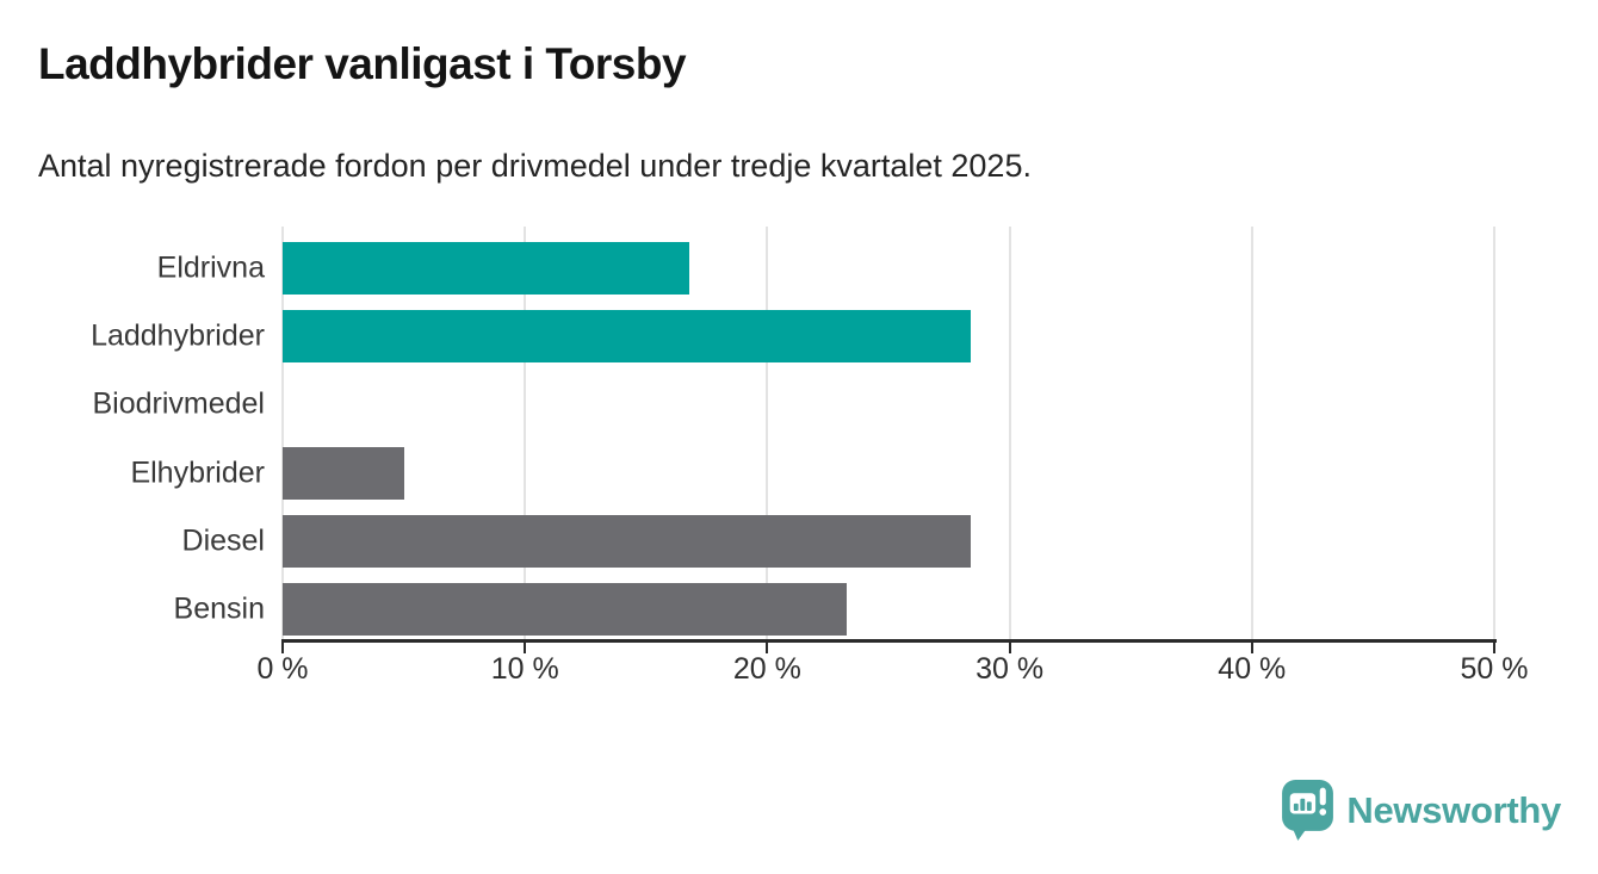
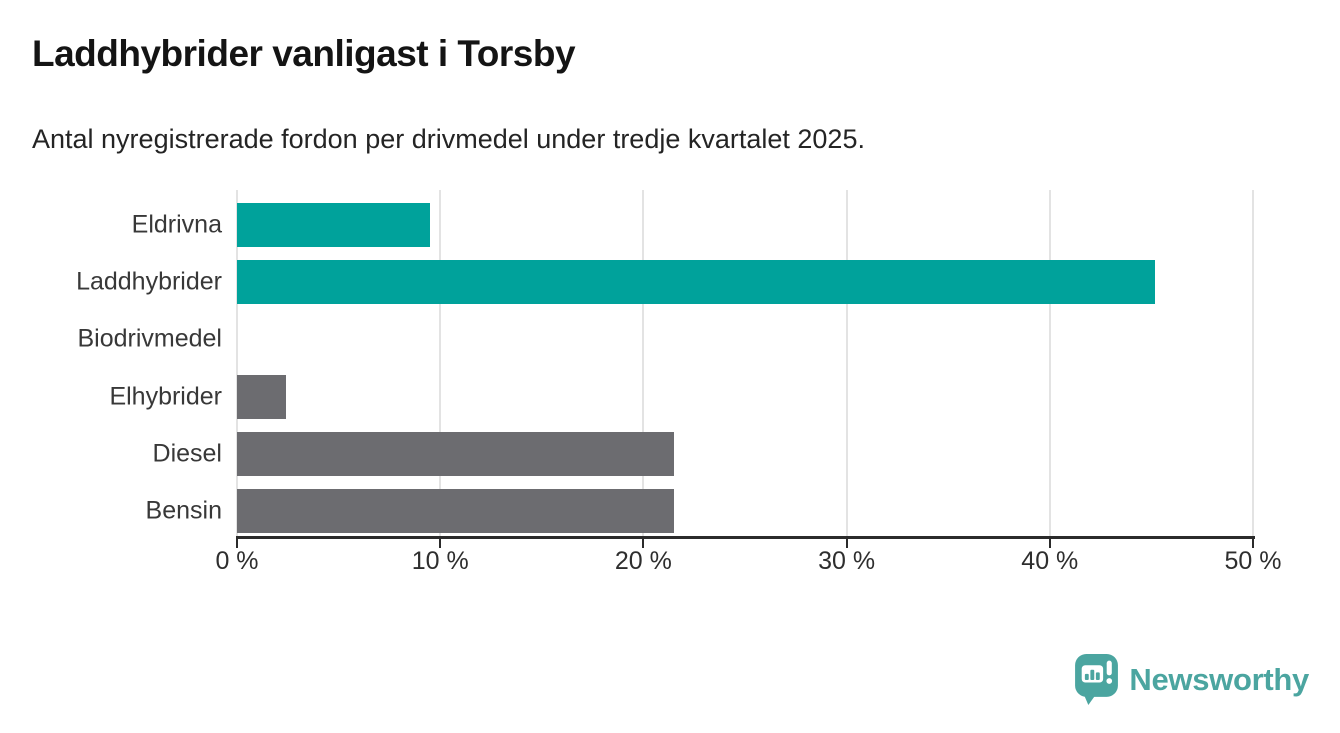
Eldrivna: 16.8% -> 9.5%
Laddhybrider: 28.4% -> 45.2%
Elhybrider: 5.0% -> 2.4%
Diesel: 28.4% -> 21.5%
Bensin: 23.3% -> 21.5%
